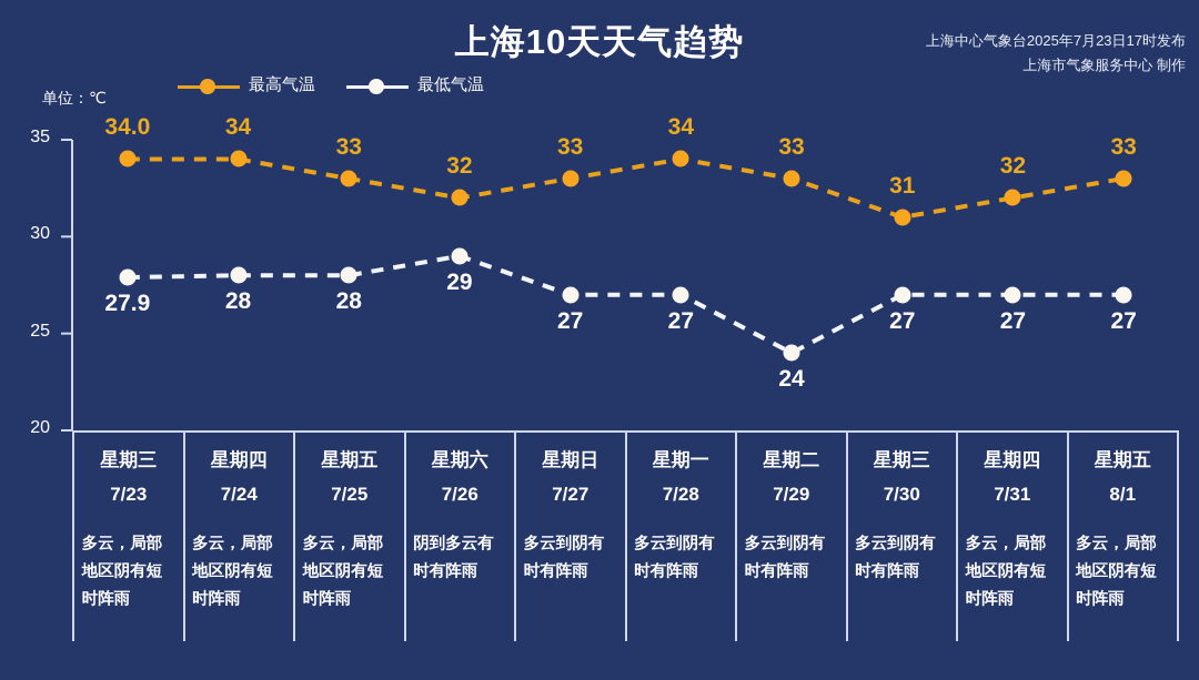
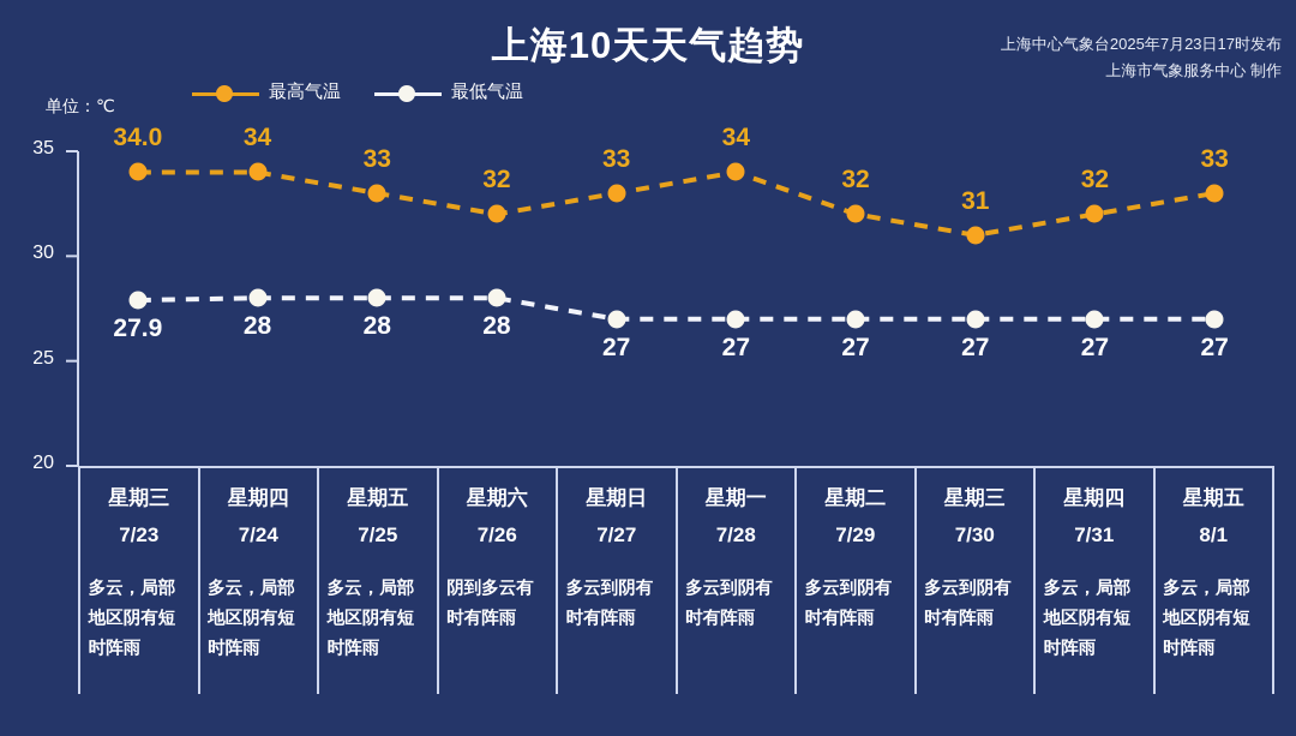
最低气温/7/26: 29 -> 28
最高气温/7/29: 33 -> 32
最低气温/7/29: 24 -> 27
